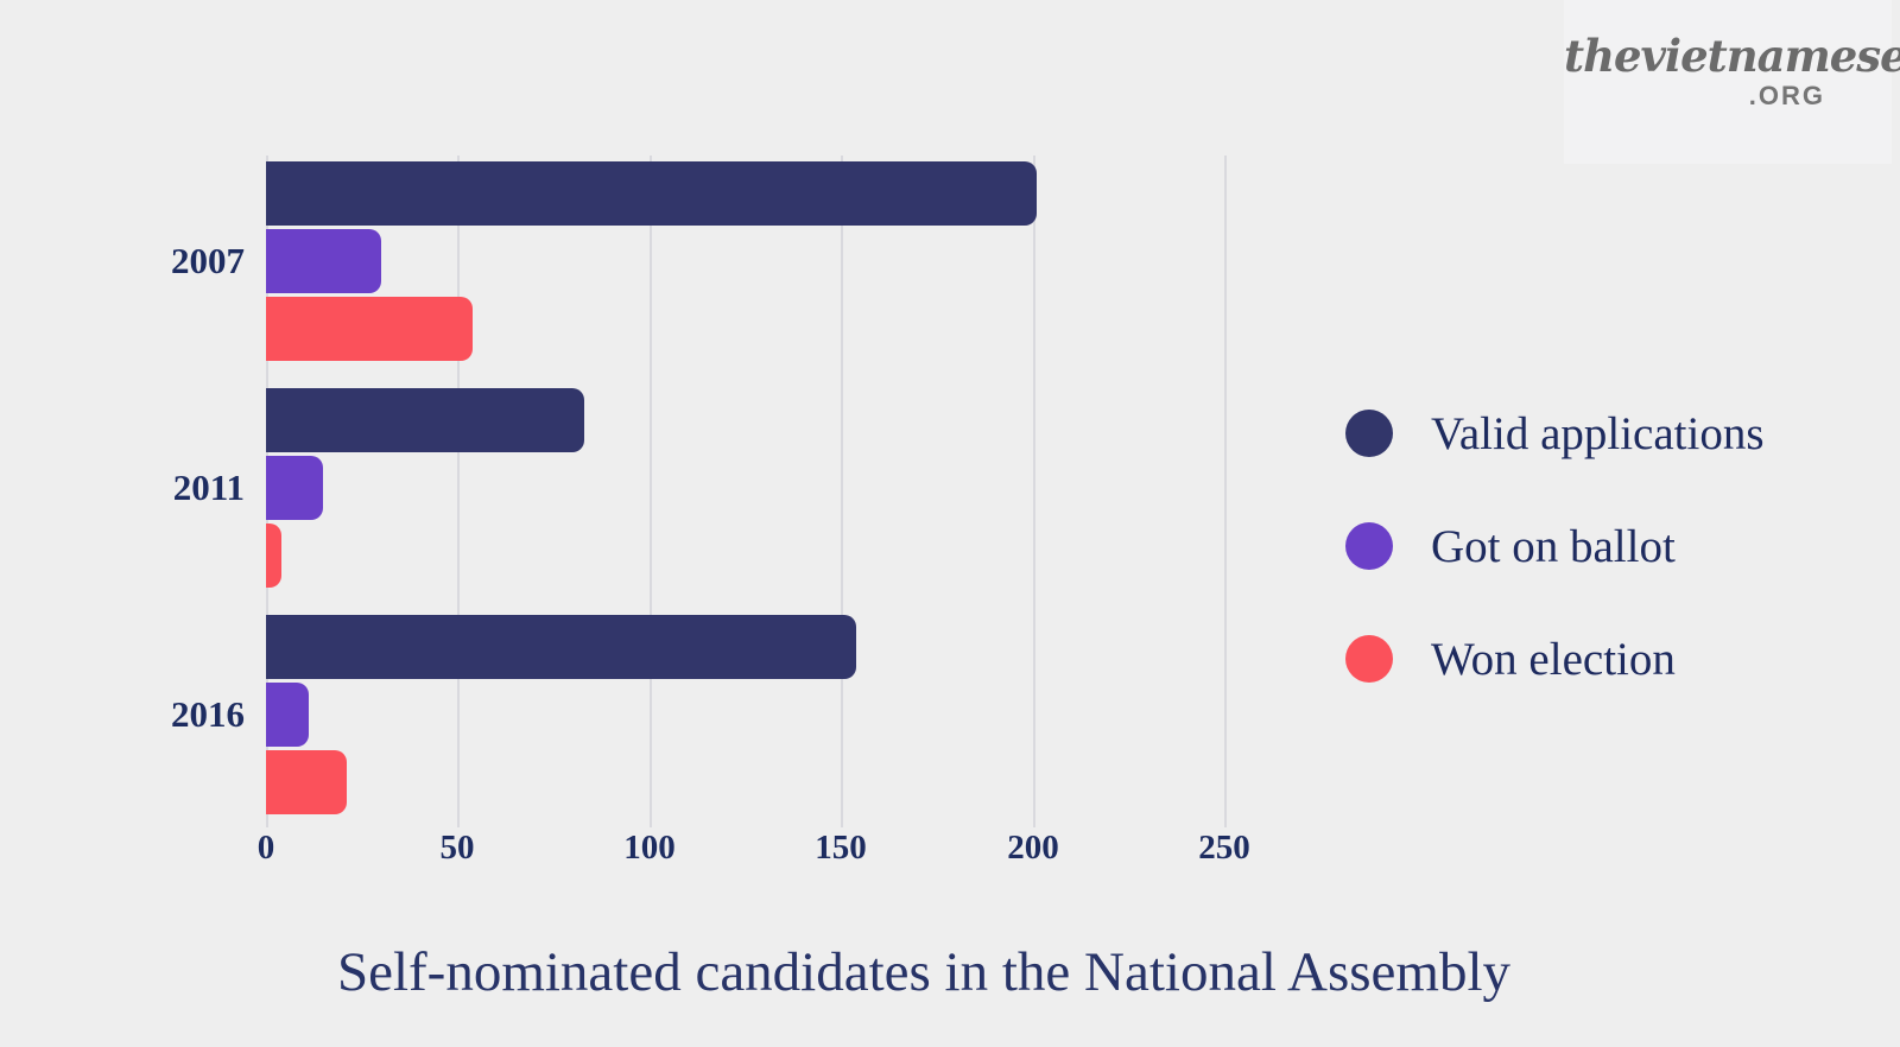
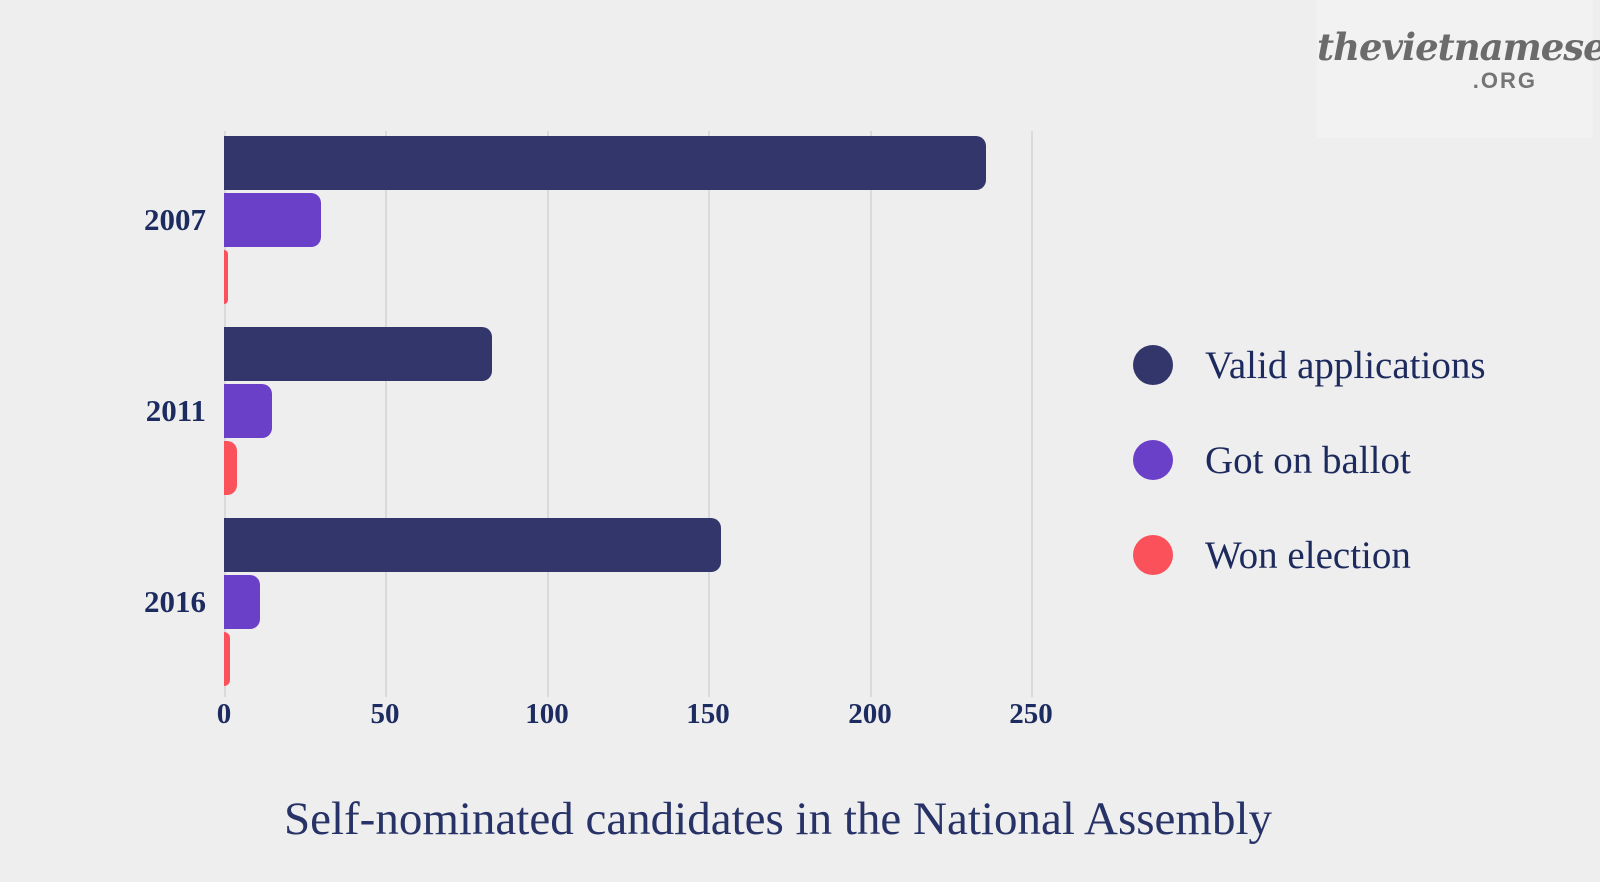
Valid applications/2007: 201 -> 236
Won election/2007: 54 -> 1
Won election/2016: 21 -> 2
